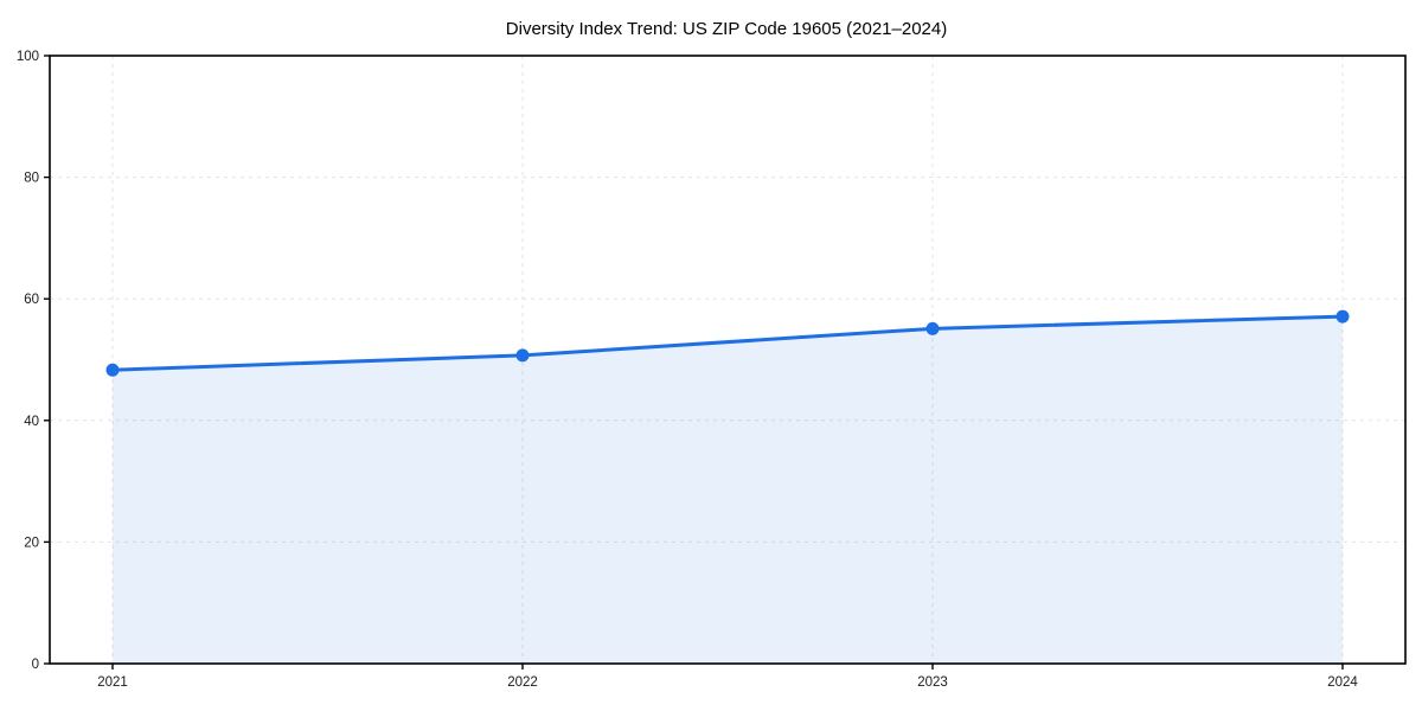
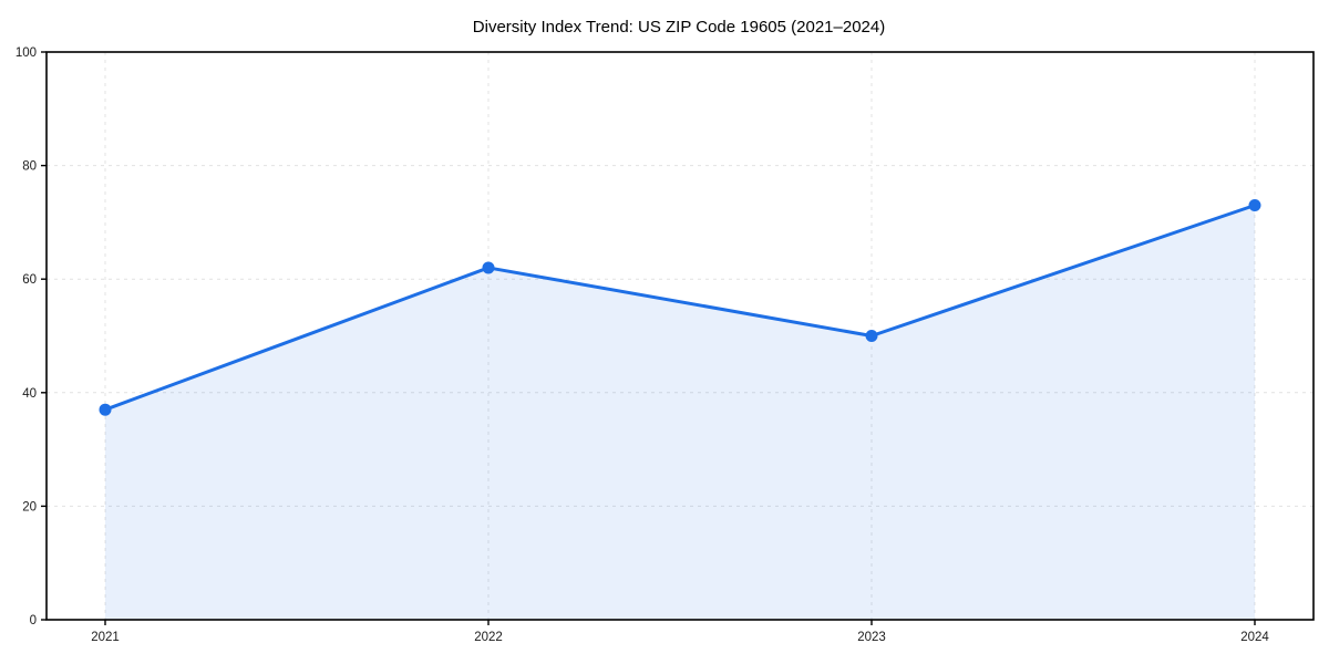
2021: 48 -> 37
2022: 51 -> 62
2023: 55 -> 50
2024: 57 -> 73
